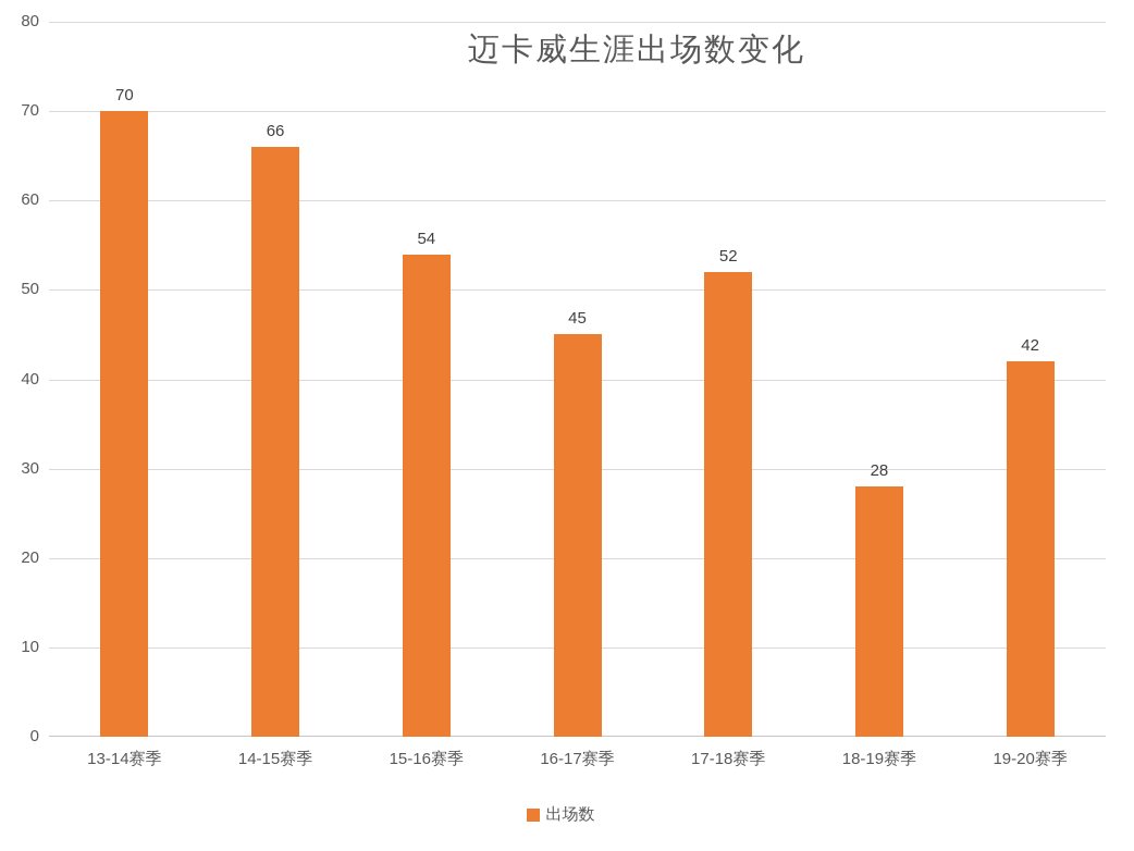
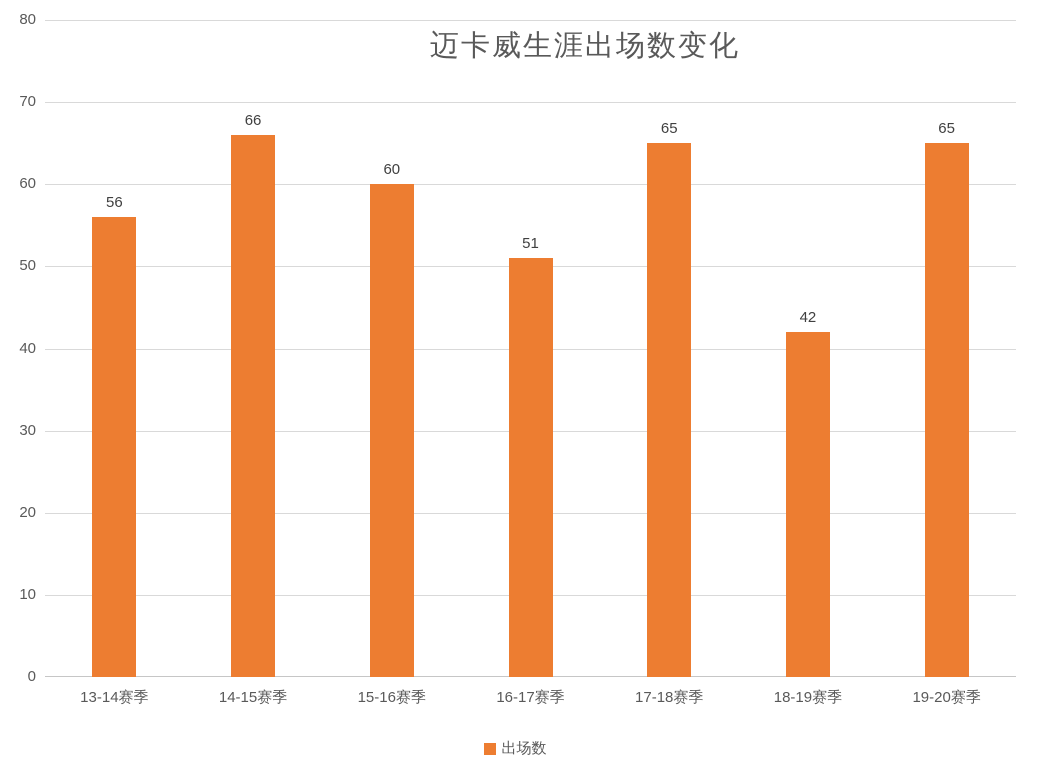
13-14赛季: 70 -> 56
15-16赛季: 54 -> 60
16-17赛季: 45 -> 51
17-18赛季: 52 -> 65
18-19赛季: 28 -> 42
19-20赛季: 42 -> 65
